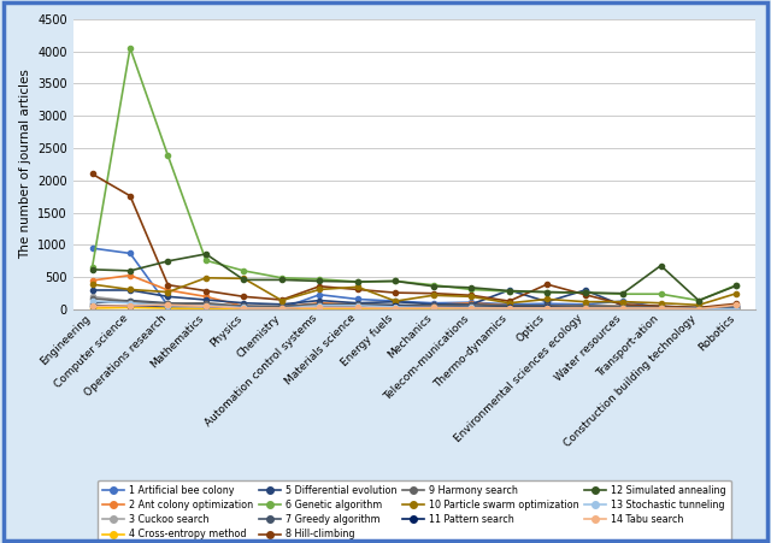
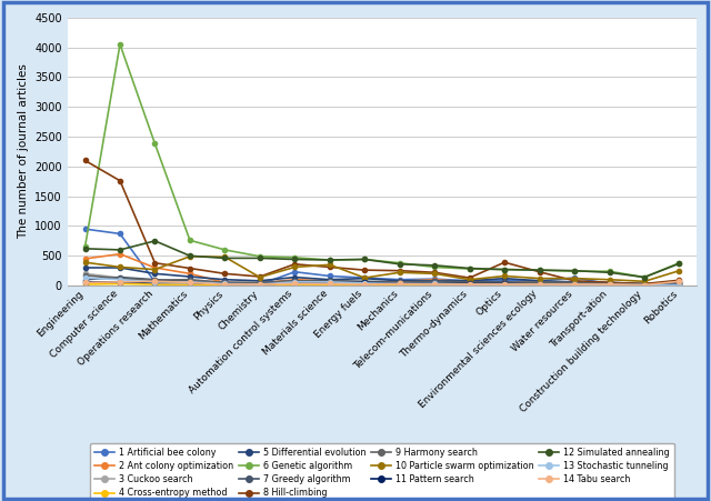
12 Simulated annealing/Mathematics: 860 -> 500
5 Differential evolution/Thermo-dynamics: 300 -> 80
5 Differential evolution/Environmental sciences ecology: 300 -> 80
12 Simulated annealing/Transport-ation: 680 -> 220
